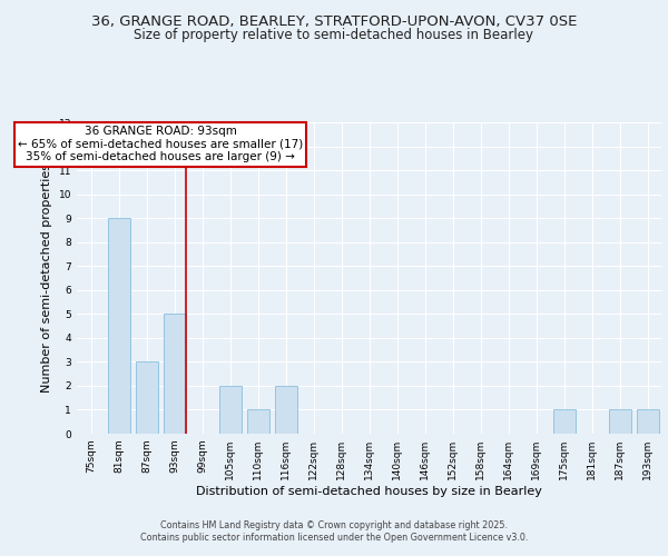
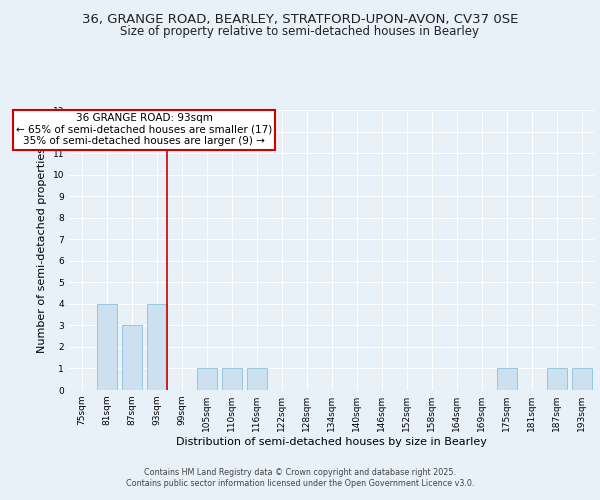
81sqm: 9 -> 4
93sqm: 5 -> 4
105sqm: 2 -> 1
116sqm: 2 -> 1
